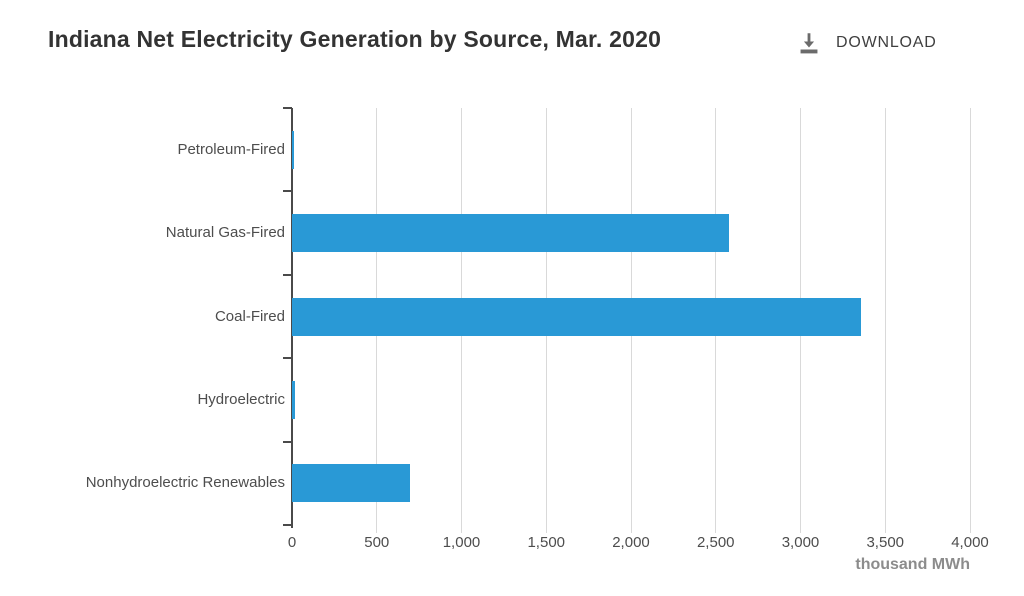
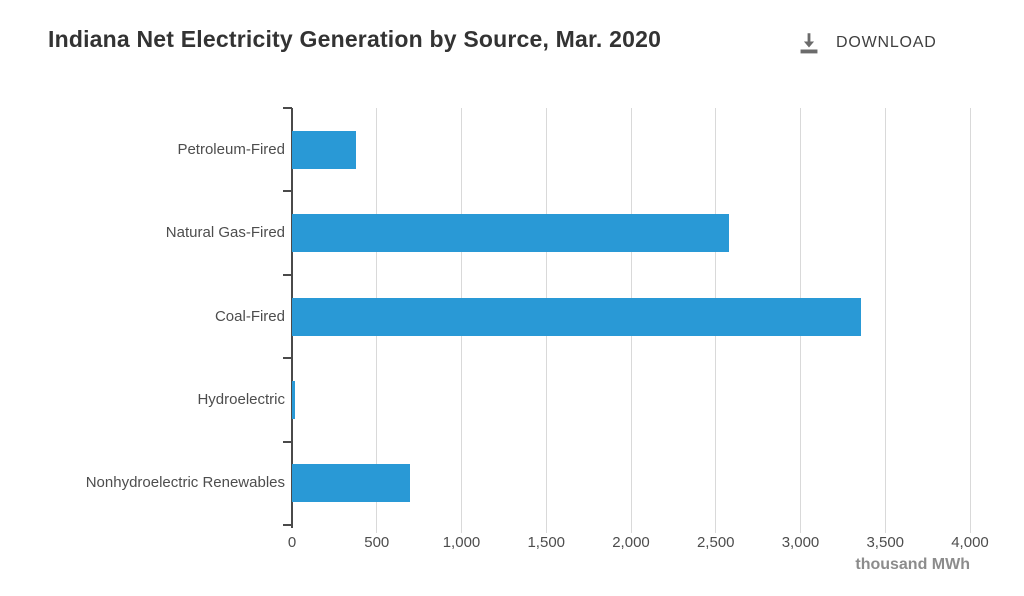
Petroleum-Fired: 10 -> 380
